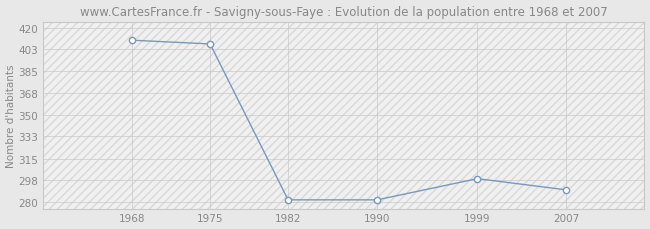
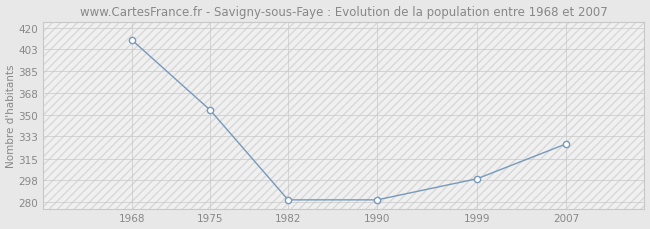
1975: 407 -> 354
2007: 290 -> 327
